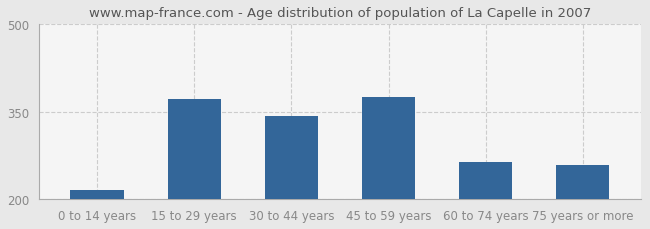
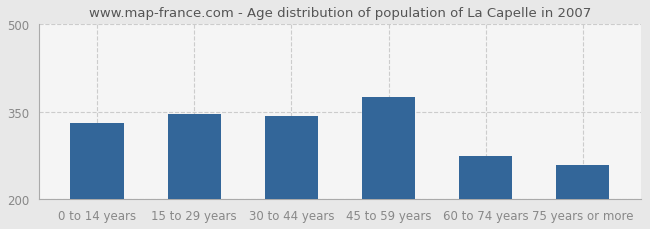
0 to 14 years: 216 -> 330
15 to 29 years: 372 -> 347
60 to 74 years: 264 -> 274
